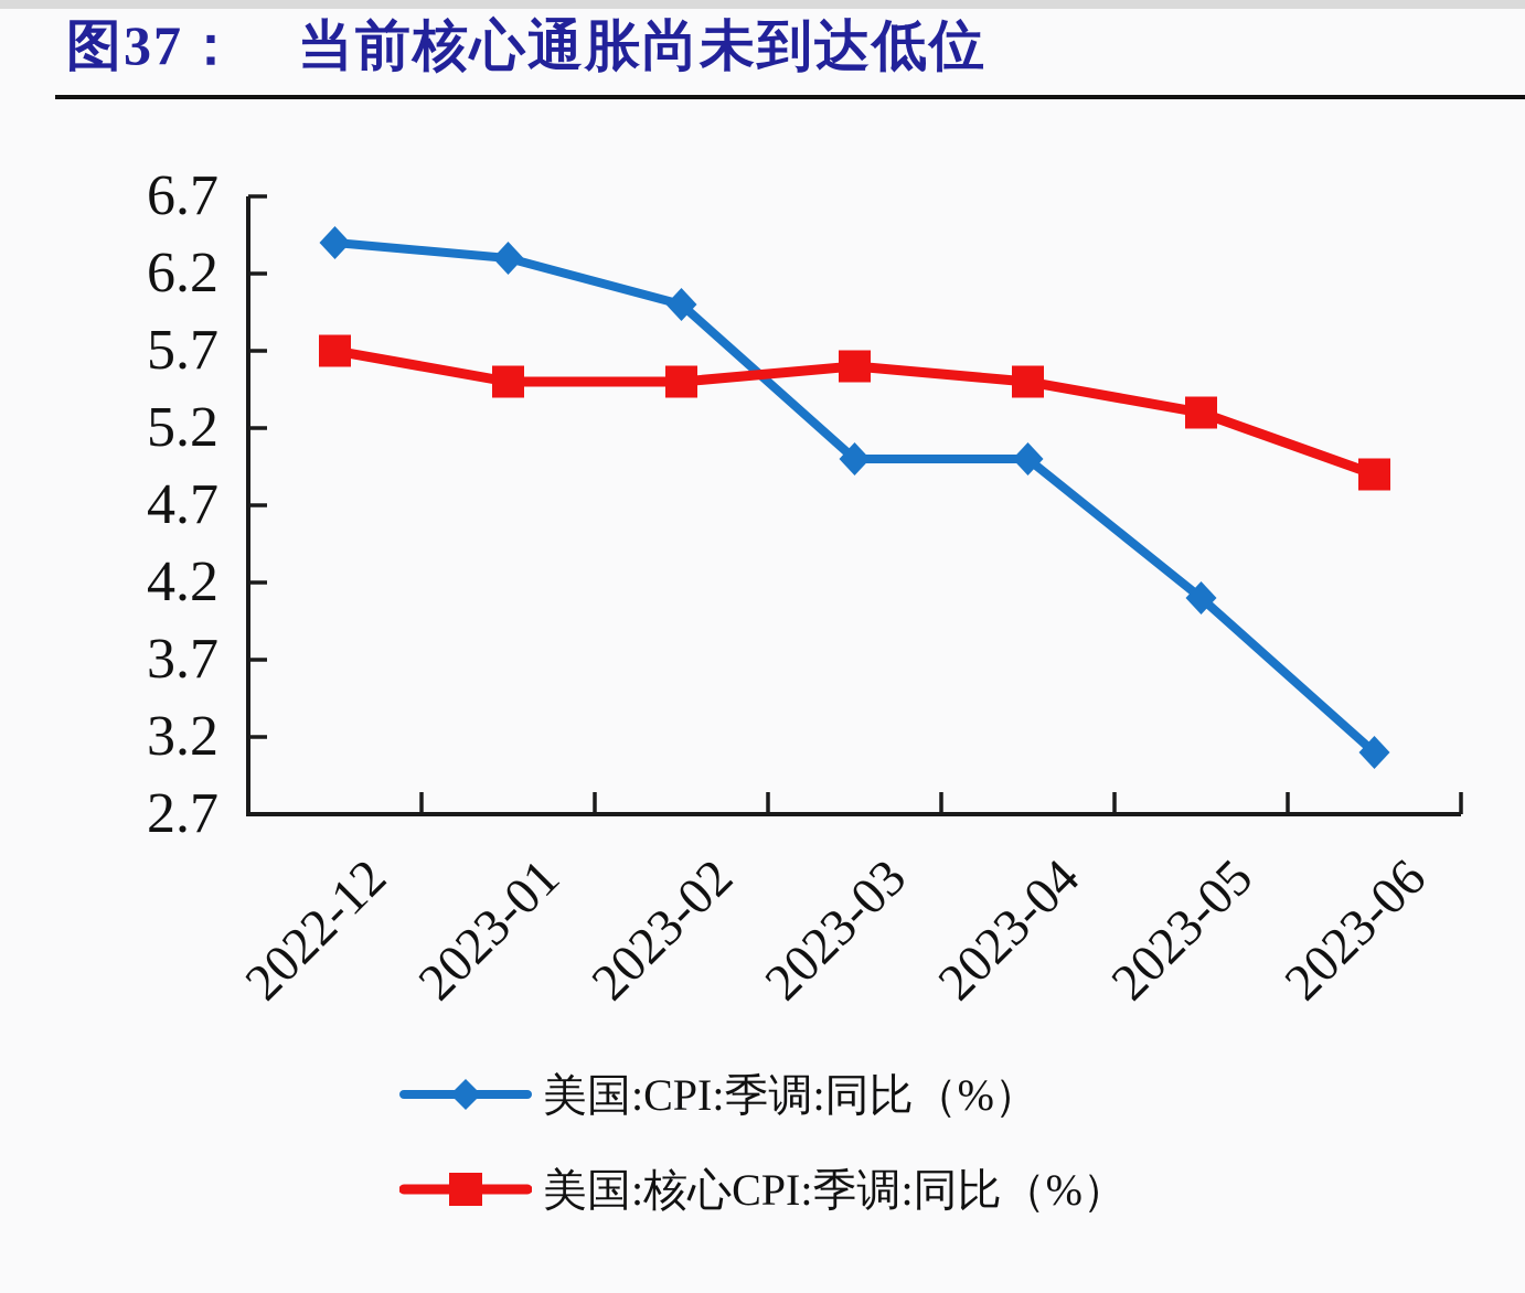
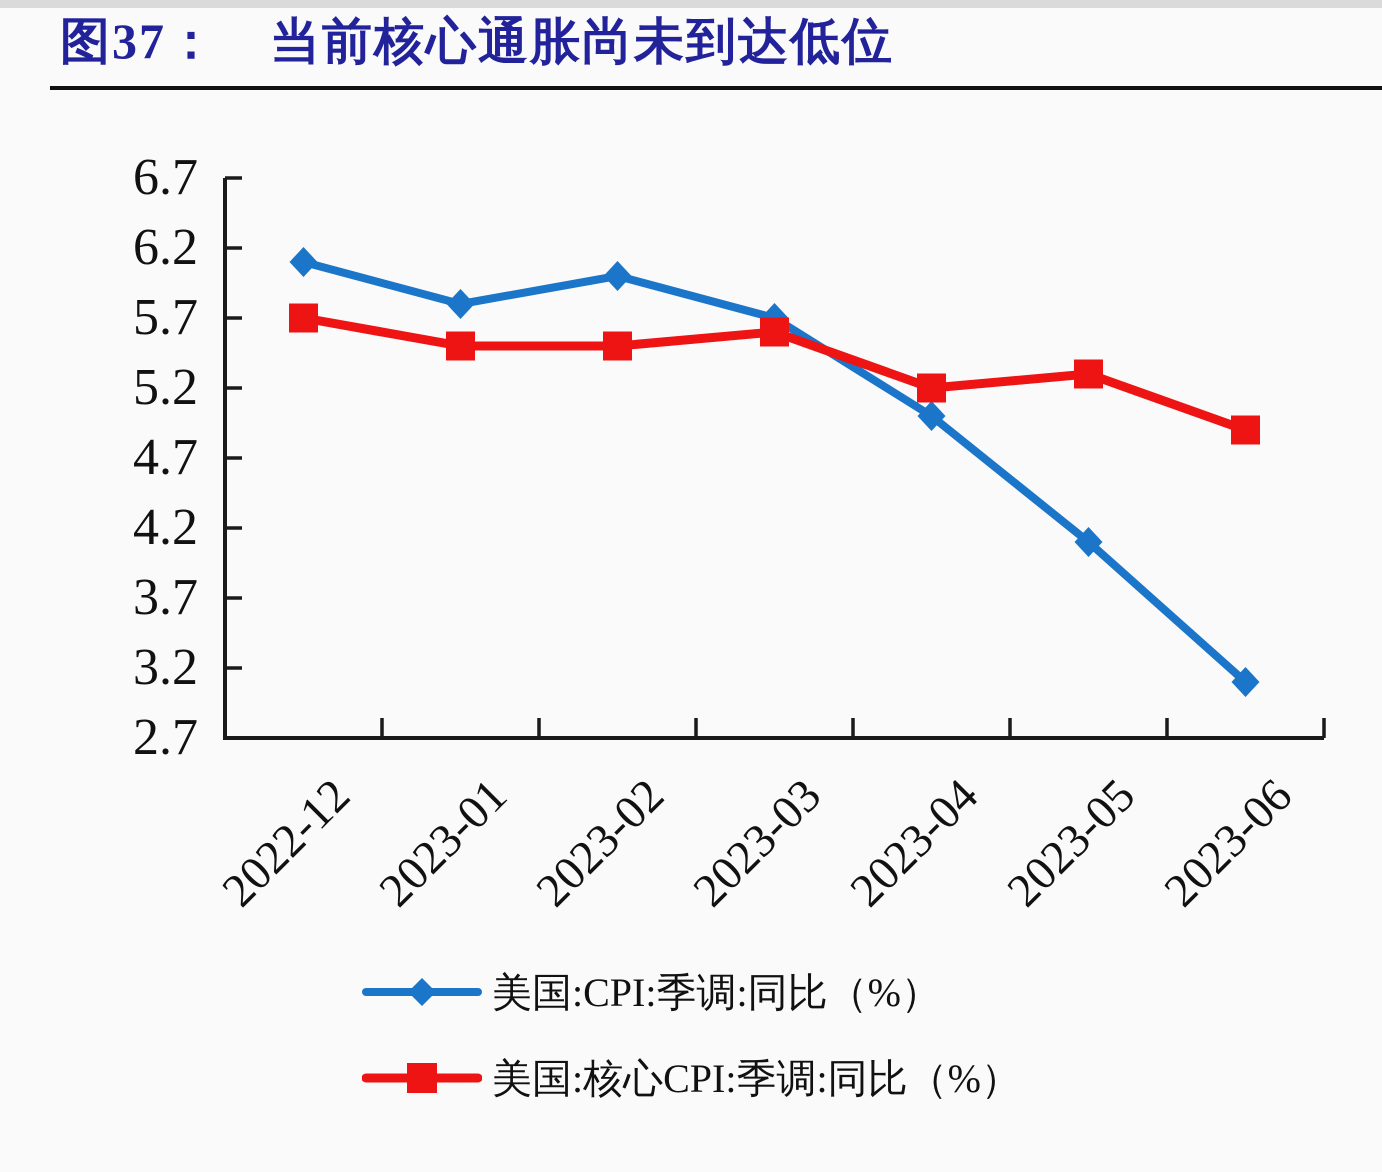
美国:CPI:季调:同比（%）/2022-12: 6.4 -> 6.1
美国:CPI:季调:同比（%）/2023-01: 6.3 -> 5.8
美国:CPI:季调:同比（%）/2023-03: 5.0 -> 5.7
美国:核心CPI:季调:同比（%）/2023-04: 5.5 -> 5.2
